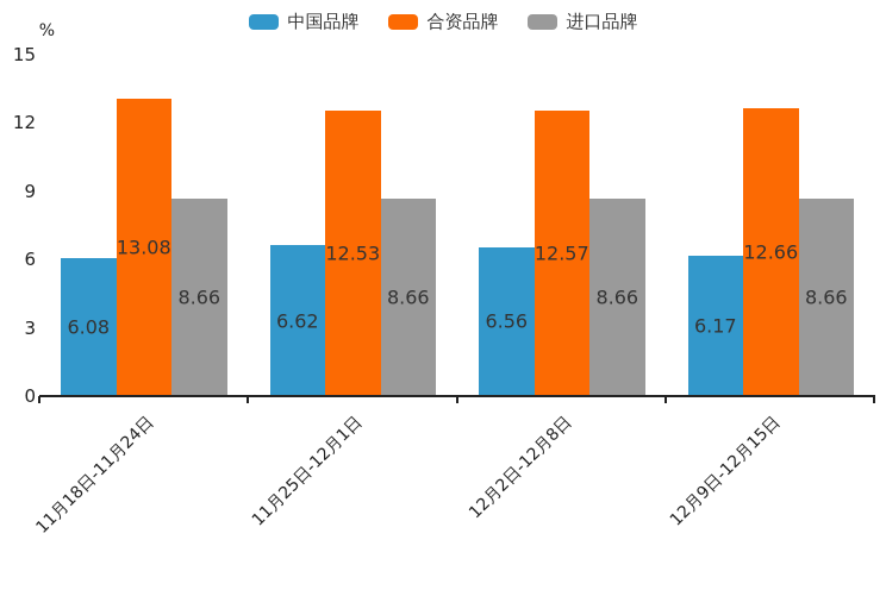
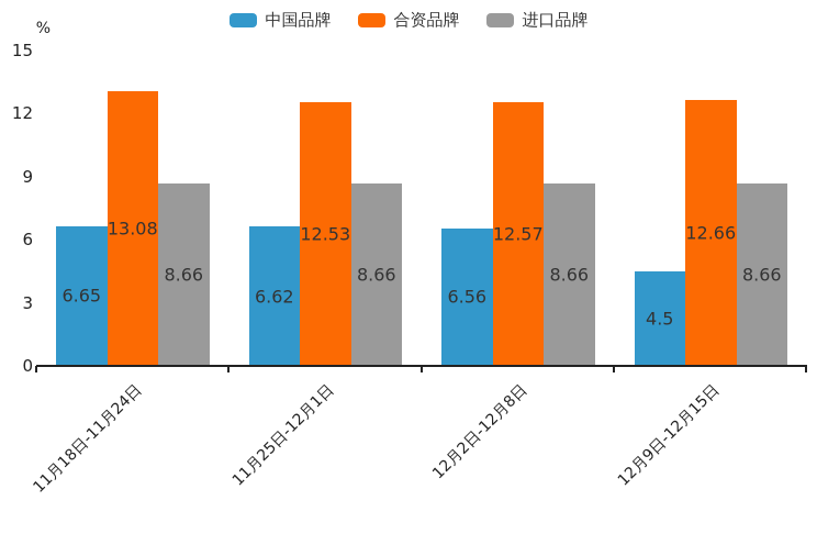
中国品牌/11月18日-11月24日: 6.08 -> 6.65
中国品牌/12月9日-12月15日: 6.17 -> 4.5
